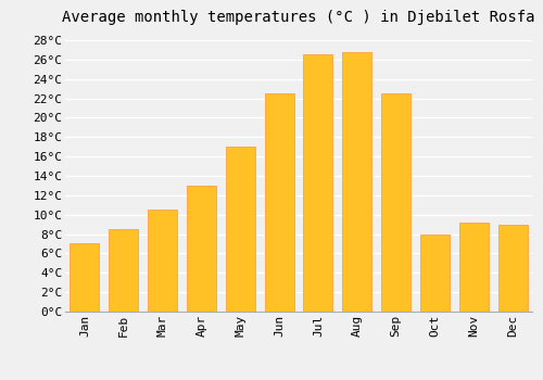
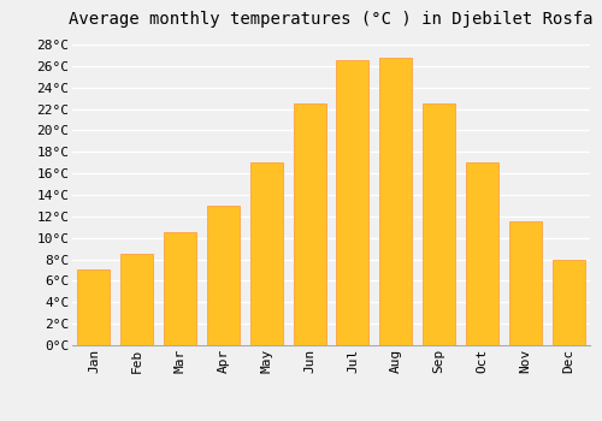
Oct: 8.0°C -> 17.0°C
Nov: 9.2°C -> 11.5°C
Dec: 9.0°C -> 8.0°C
